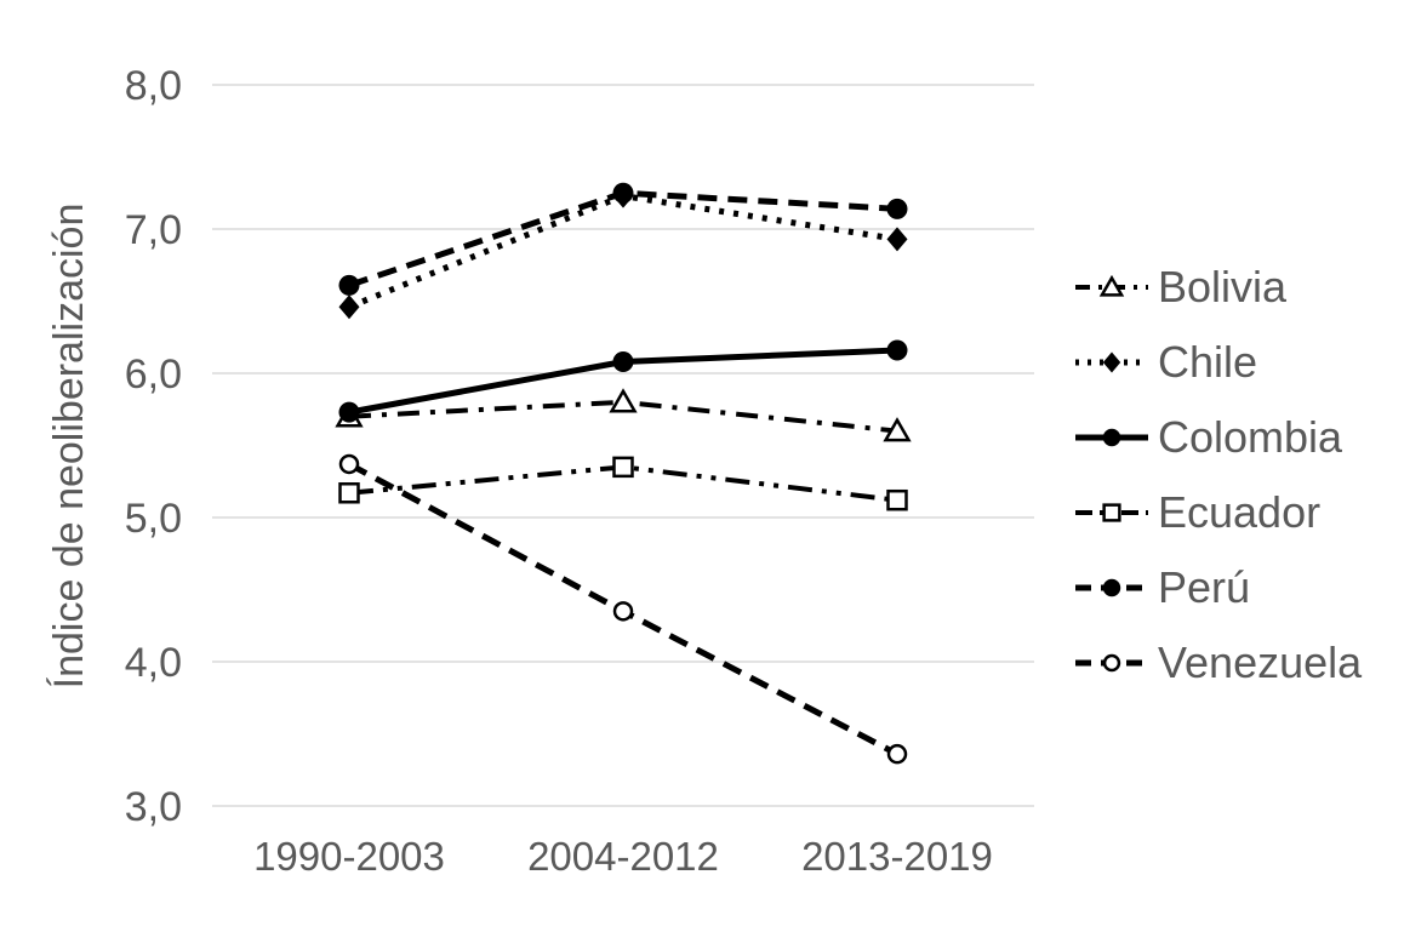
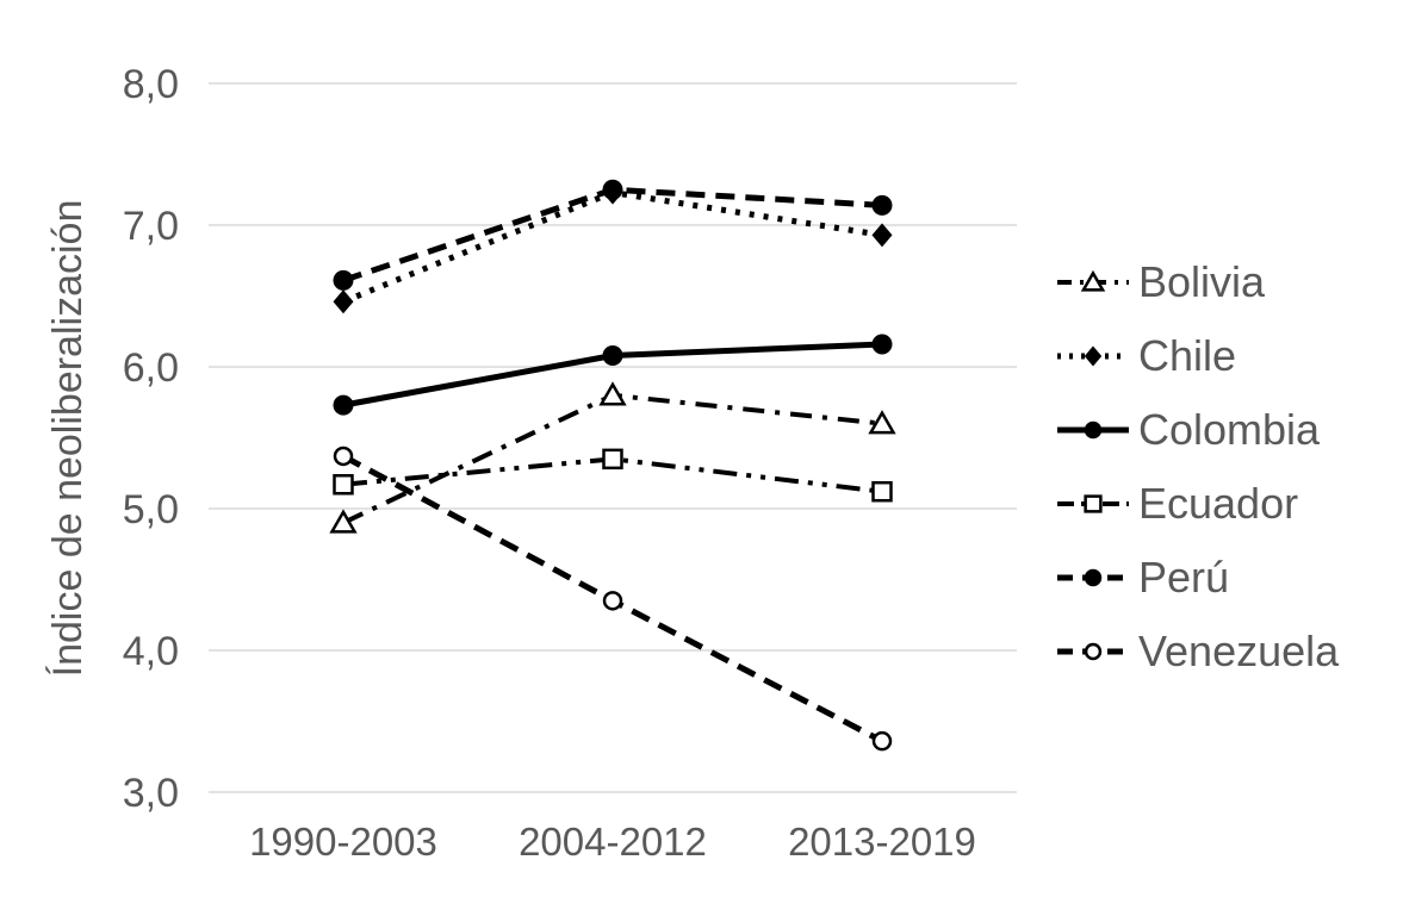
Bolivia/1990-2003: 5,7 -> 4,9
